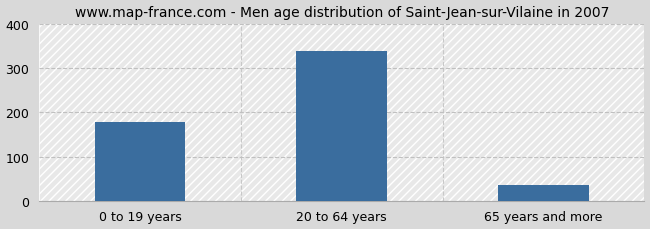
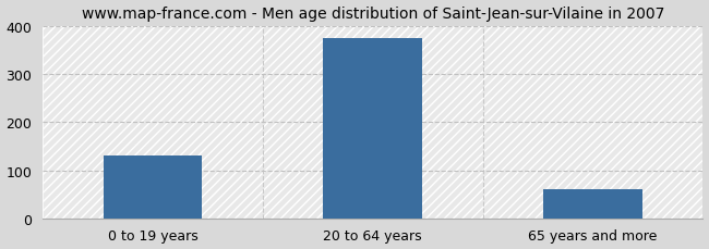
0 to 19 years: 178 -> 130
20 to 64 years: 338 -> 375
65 years and more: 35 -> 60
